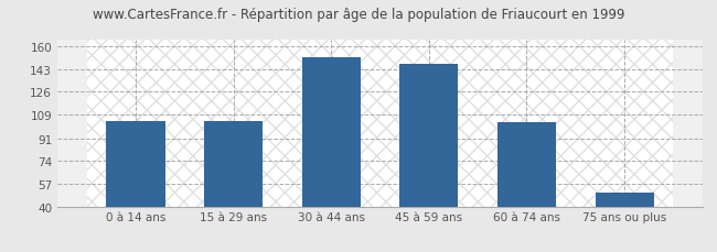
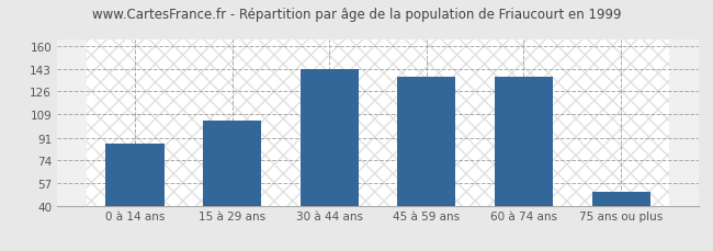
0 à 14 ans: 104 -> 87
30 à 44 ans: 152 -> 143
45 à 59 ans: 147 -> 137
60 à 74 ans: 103 -> 137
